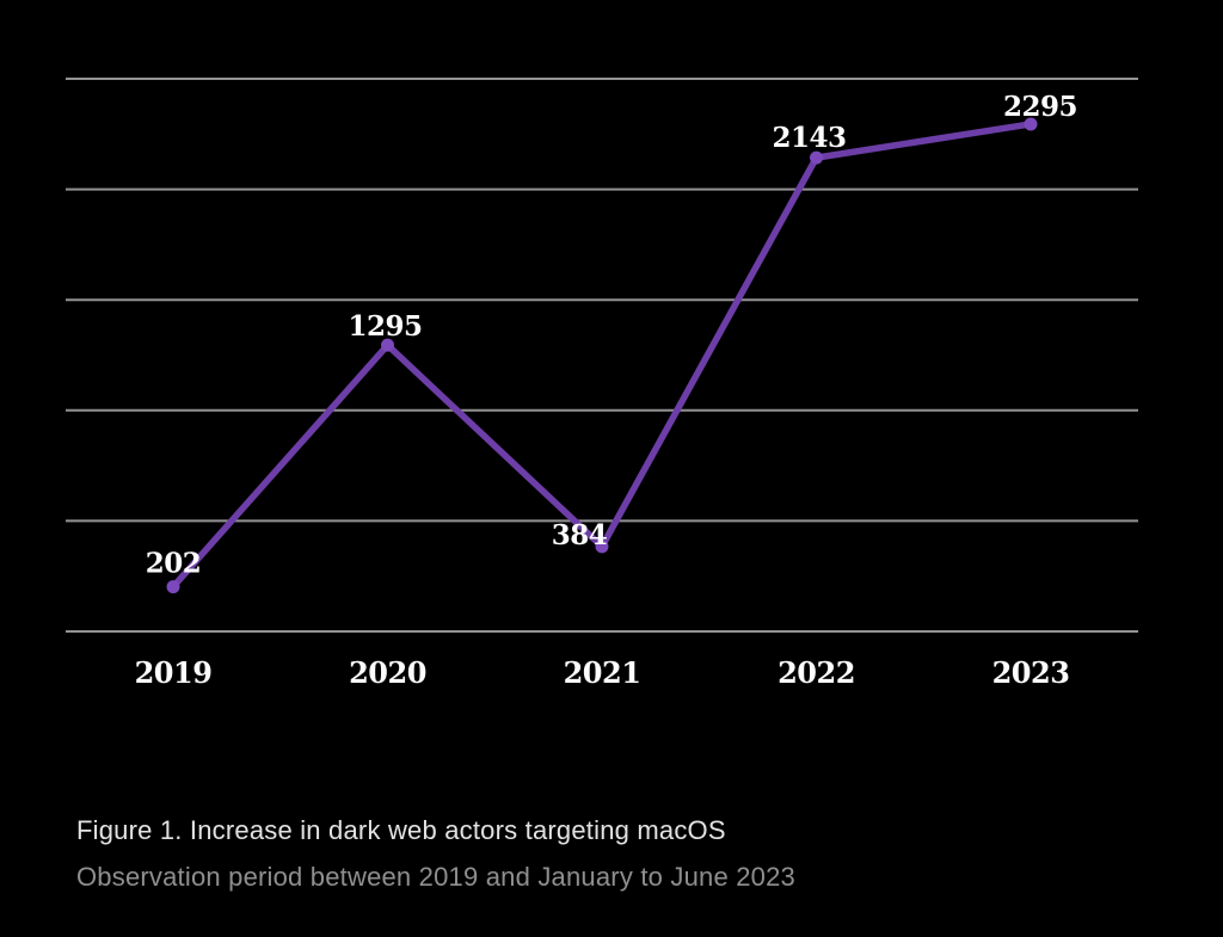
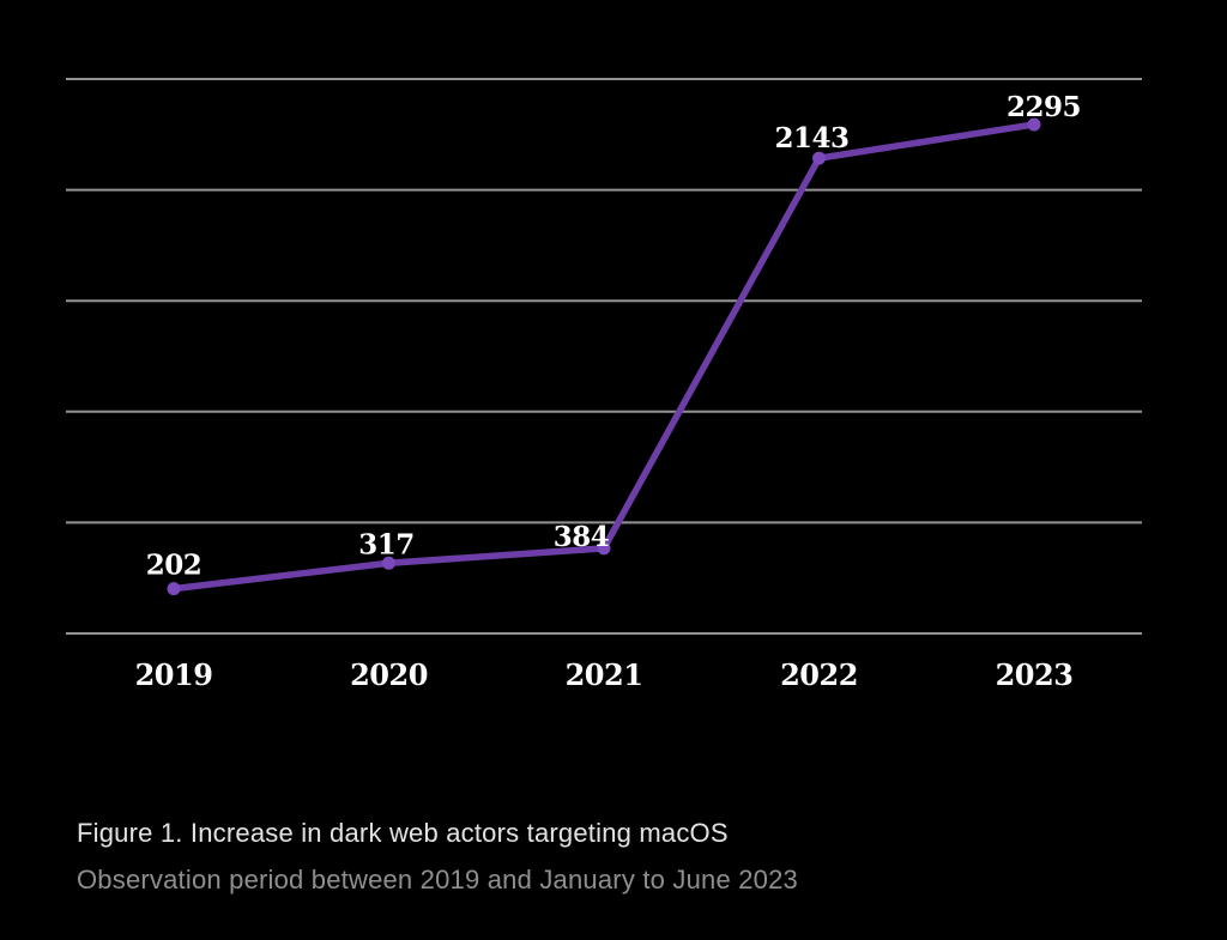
2020: 1295 -> 317
